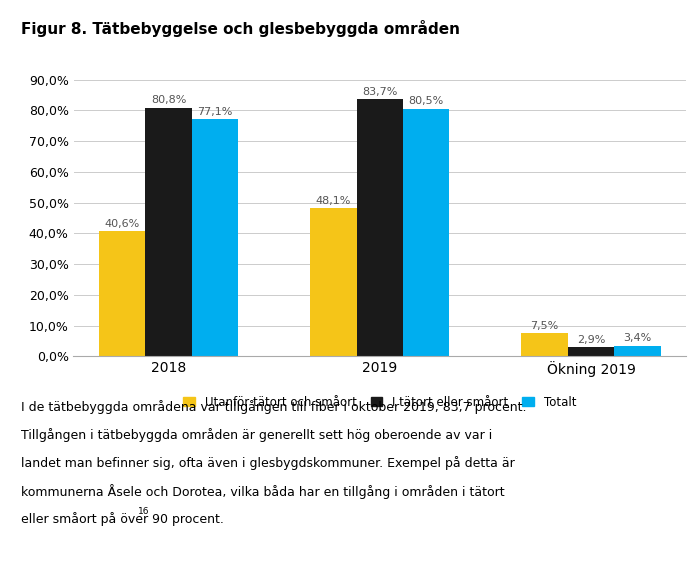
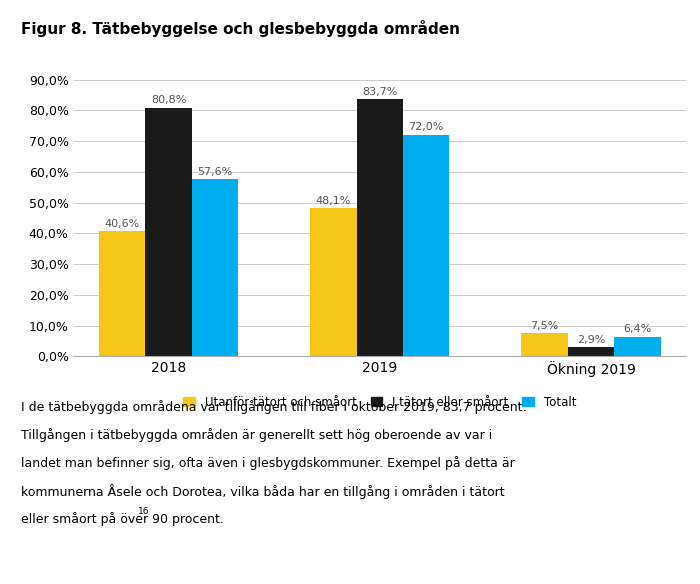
Totalt/2018: 77,1% -> 57,6%
Totalt/2019: 80,5% -> 72,0%
Totalt/Ökning 2019: 3,4% -> 6,4%
